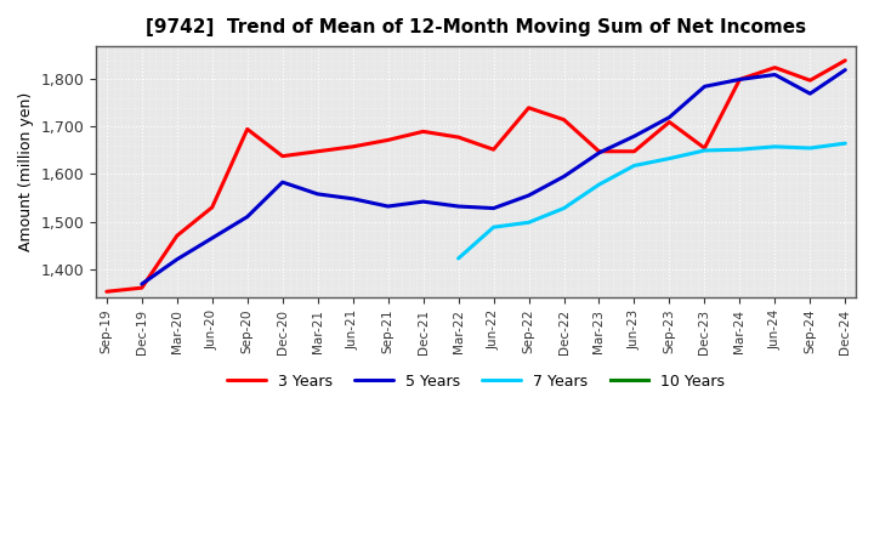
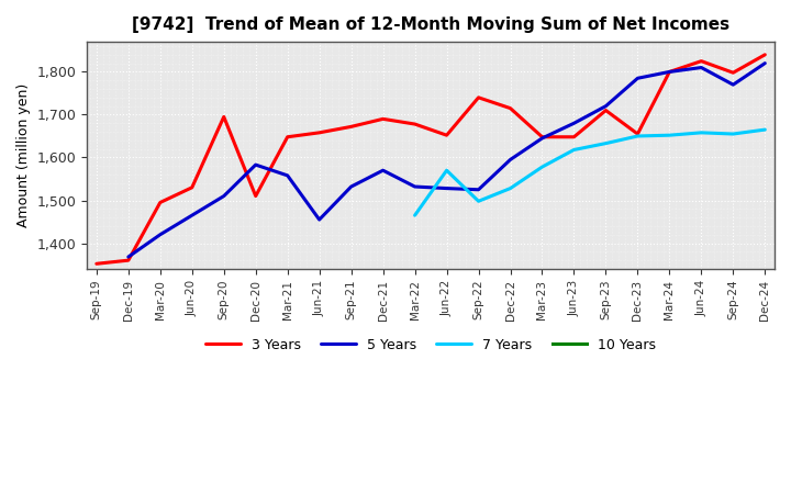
3 Years/Mar-20: 1,470 -> 1,495
3 Years/Dec-20: 1,638 -> 1,510
5 Years/Jun-21: 1,548 -> 1,455
5 Years/Dec-21: 1,542 -> 1,570
7 Years/Mar-22: 1,422 -> 1,465
7 Years/Jun-22: 1,488 -> 1,570
5 Years/Sep-22: 1,555 -> 1,525
